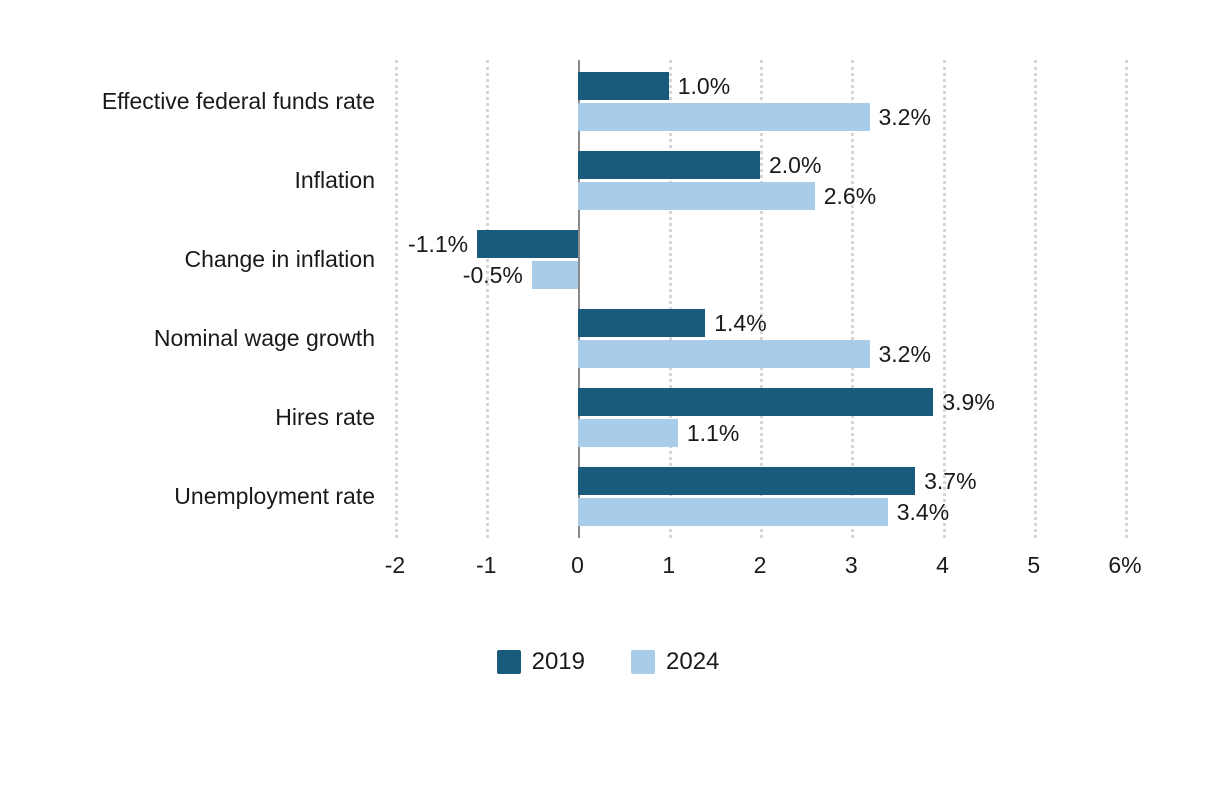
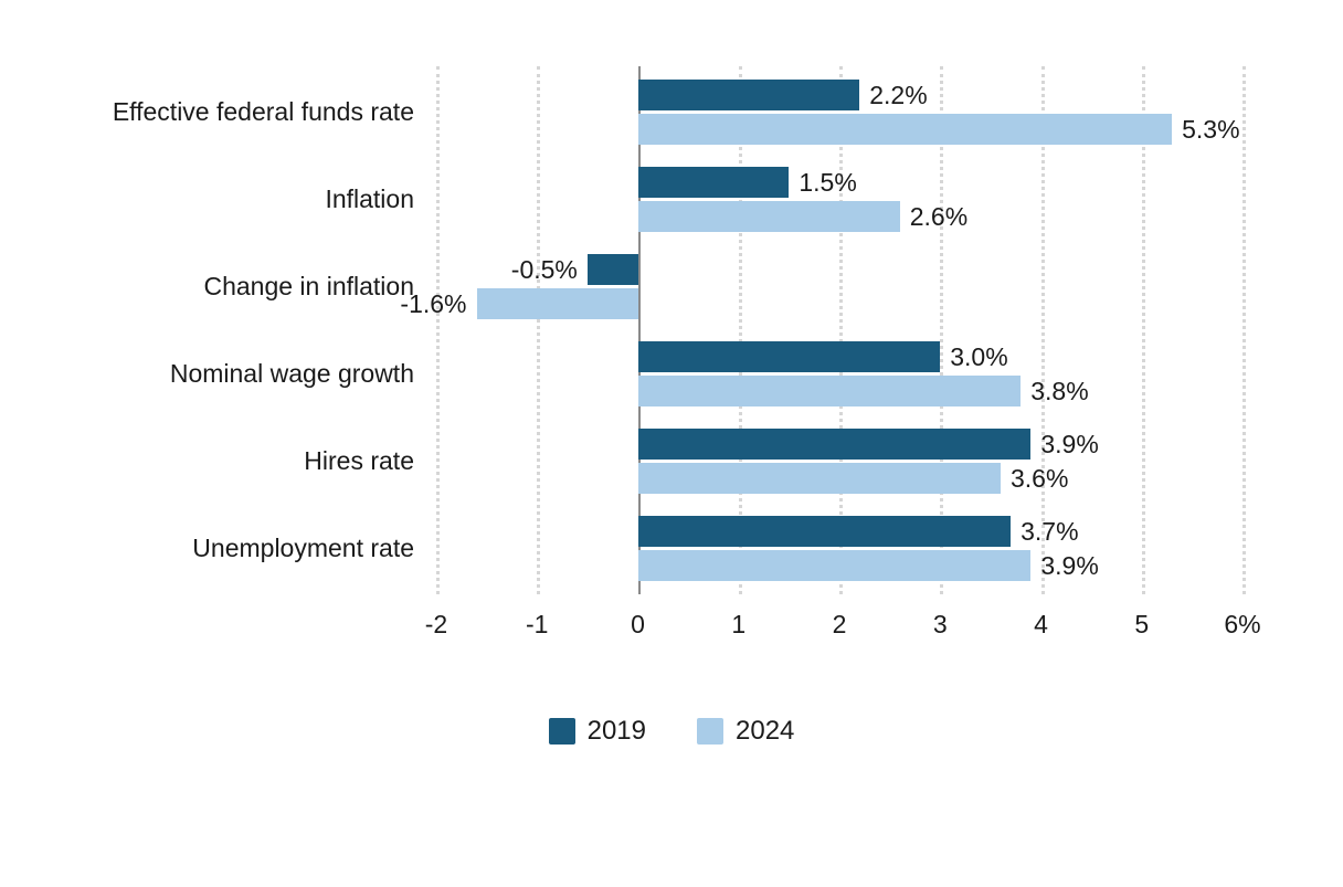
2019/Effective federal funds rate: 1.0% -> 2.2%
2024/Effective federal funds rate: 3.2% -> 5.3%
2019/Inflation: 2.0% -> 1.5%
2019/Change in inflation: -1.1% -> -0.5%
2024/Change in inflation: -0.5% -> -1.6%
2019/Nominal wage growth: 1.4% -> 3.0%
2024/Nominal wage growth: 3.2% -> 3.8%
2024/Hires rate: 1.1% -> 3.6%
2024/Unemployment rate: 3.4% -> 3.9%
